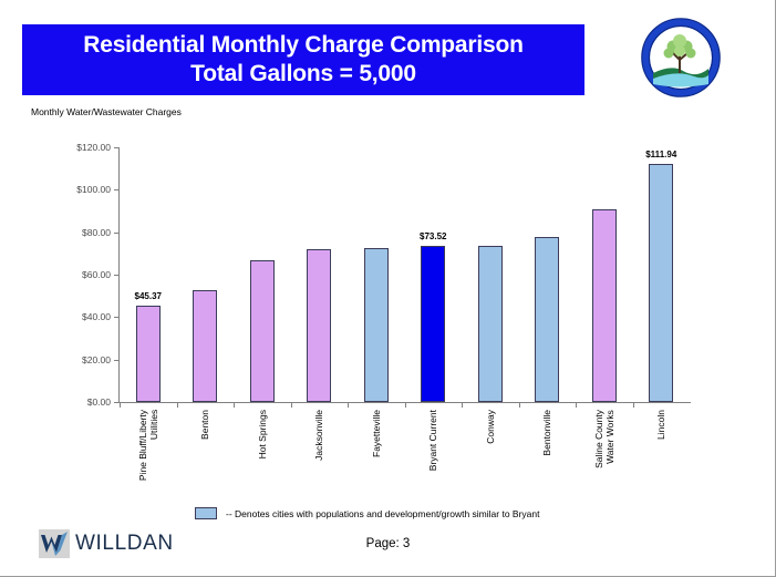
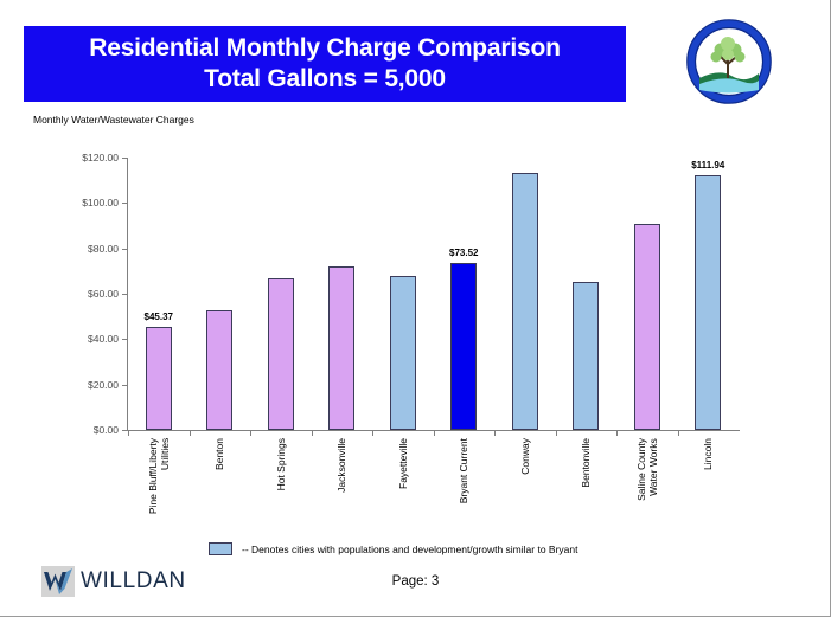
Fayetteville: $72 -> $68
Conway: $74 -> $113
Bentonville: $78 -> $65
